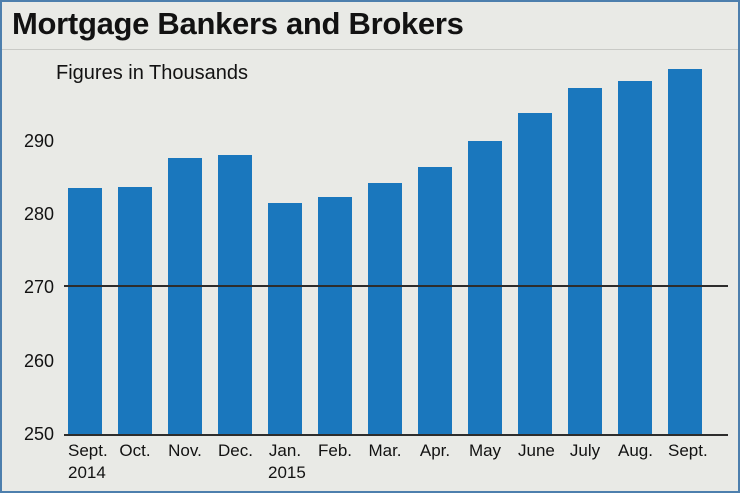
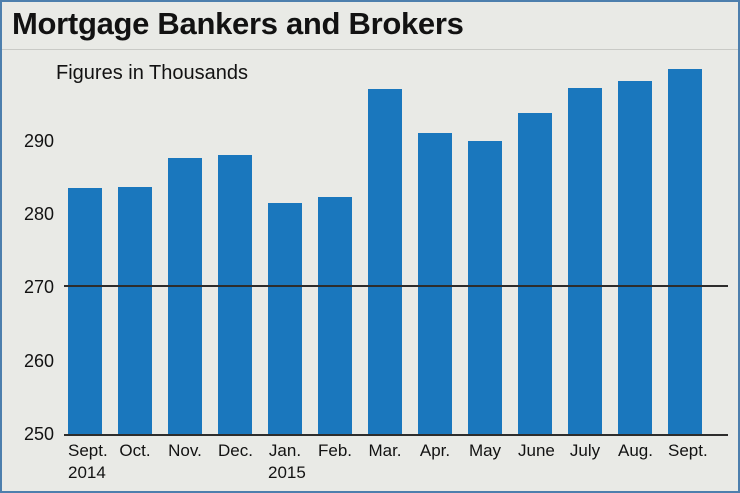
Mar.: 284 -> 297
Apr.: 286 -> 291
